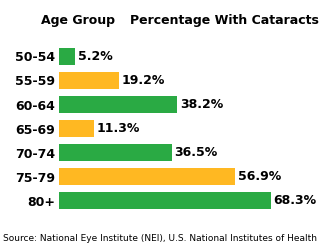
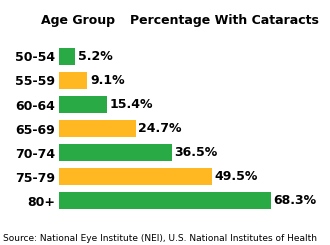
55-59: 19.2% -> 9.1%
60-64: 38.2% -> 15.4%
65-69: 11.3% -> 24.7%
75-79: 56.9% -> 49.5%
